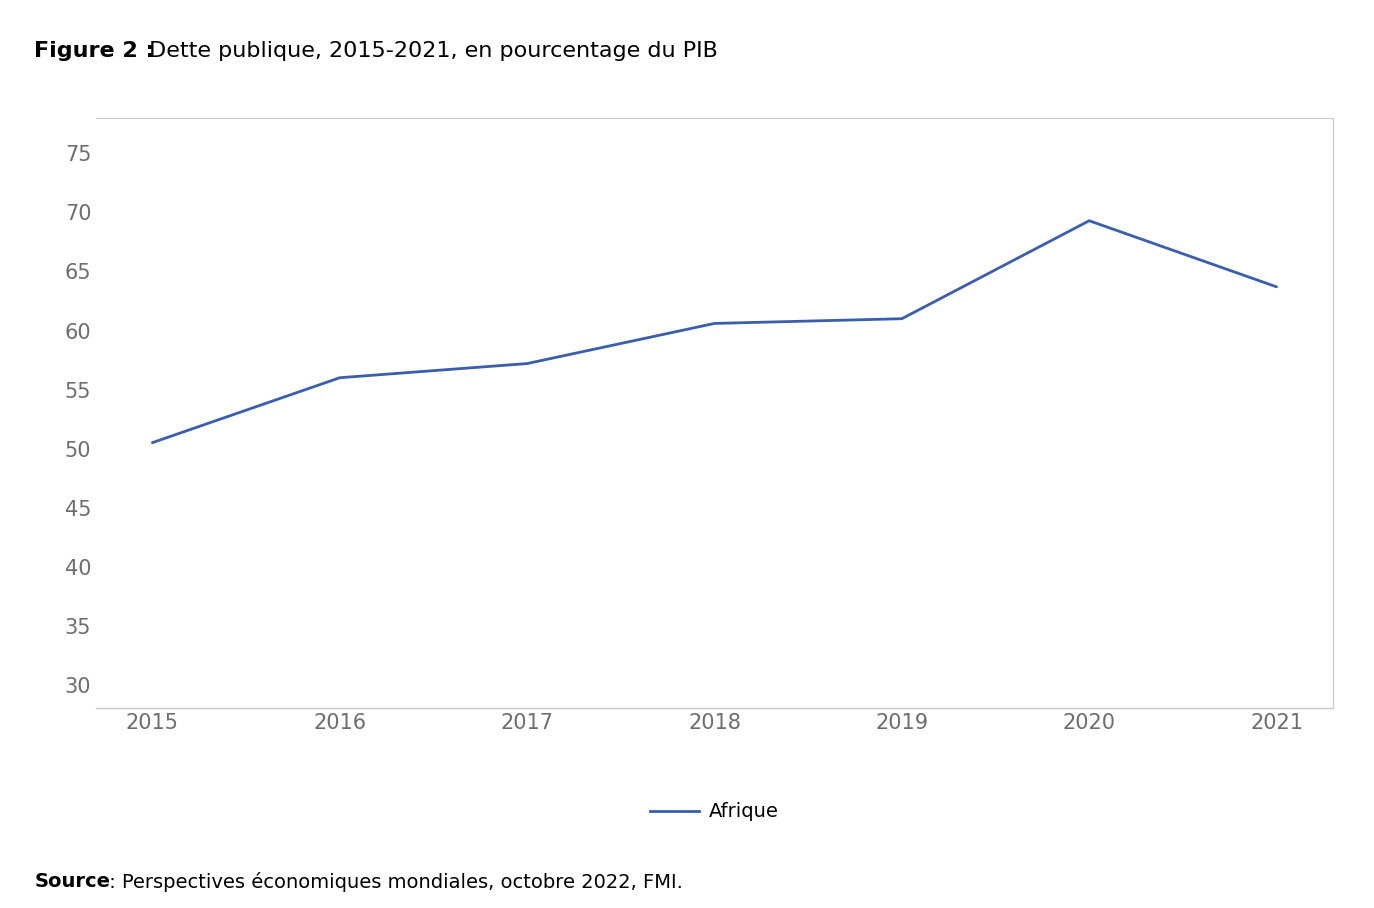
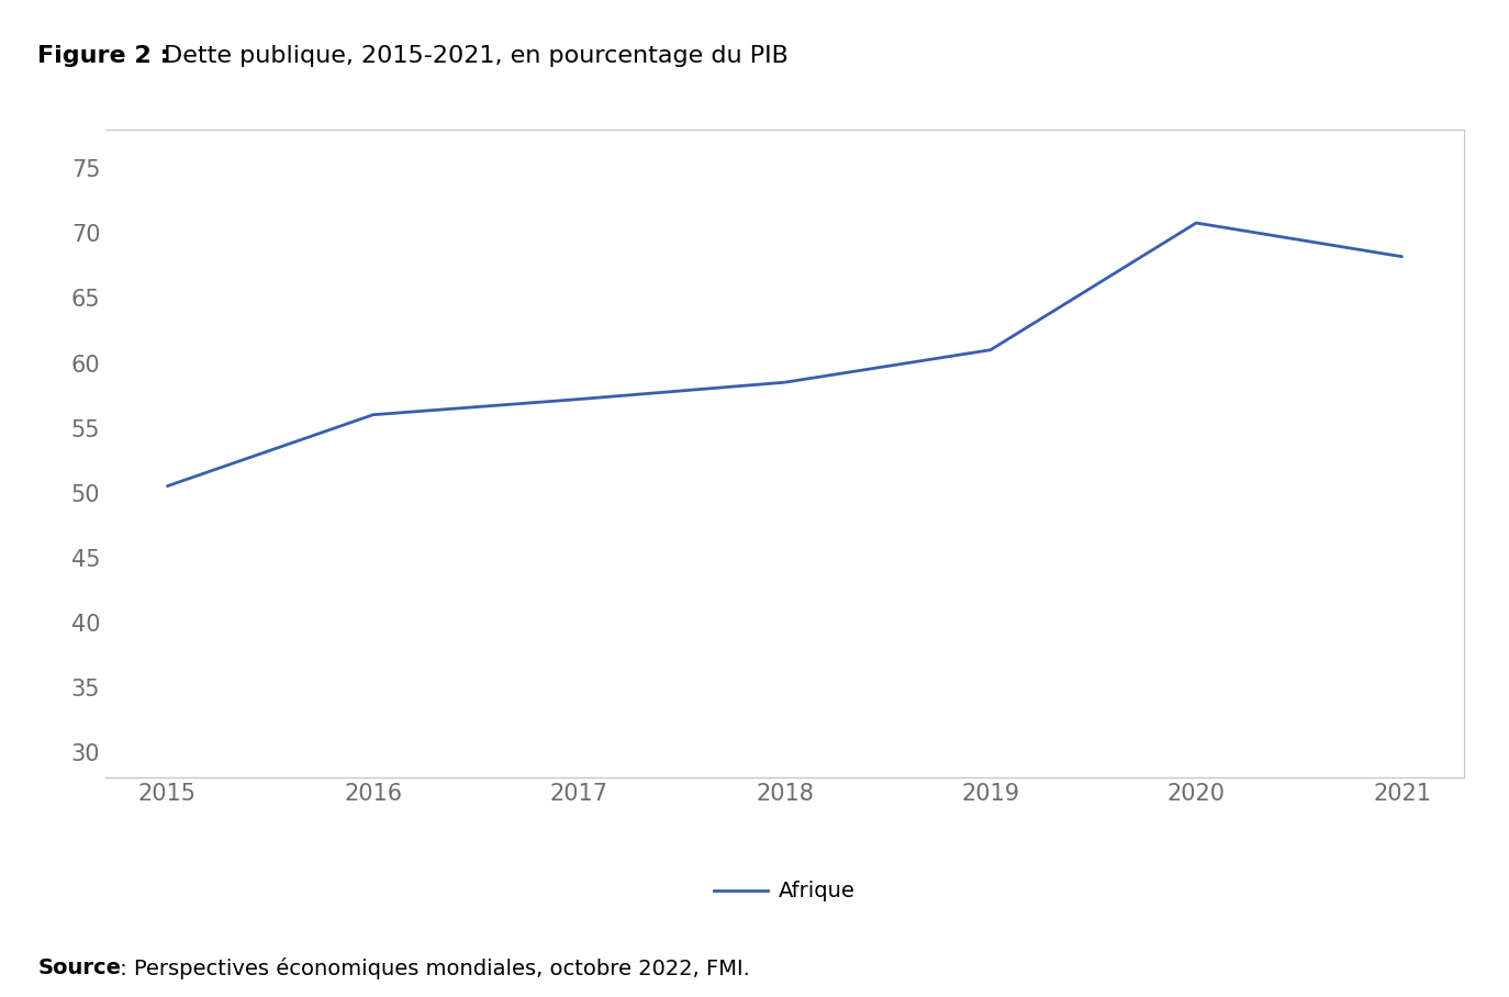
2018: 60.6 -> 58.5
2020: 69.3 -> 70.8
2021: 63.7 -> 68.2
